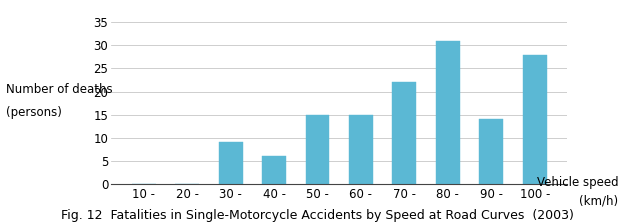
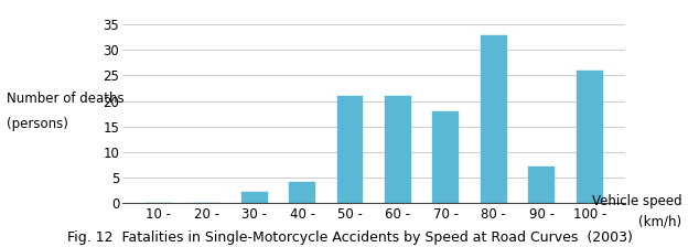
30 -: 9 -> 2
40 -: 6 -> 4
50 -: 15 -> 21
60 -: 15 -> 21
70 -: 22 -> 18
80 -: 31 -> 33
90 -: 14 -> 7
100 -: 28 -> 26
